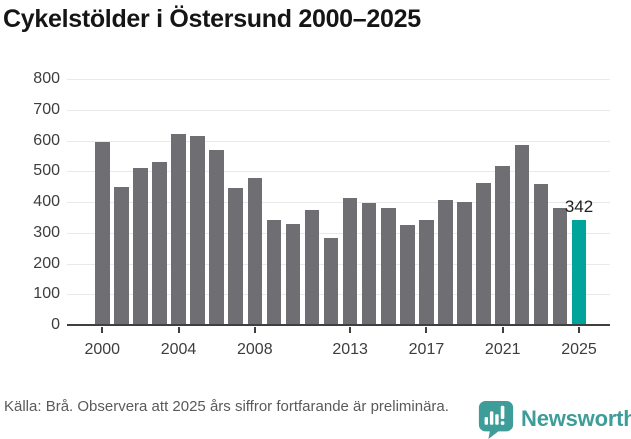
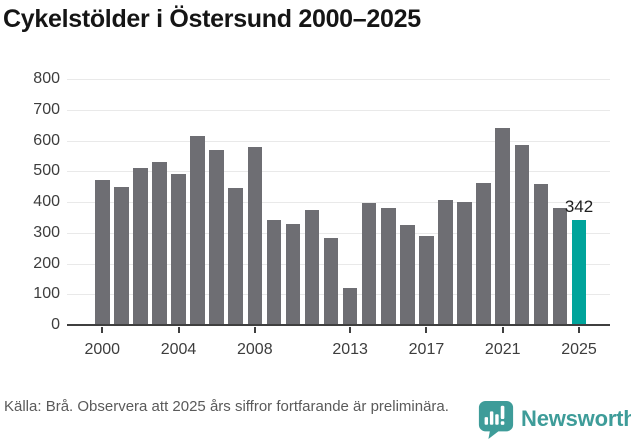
2000: 600 -> 470
2004: 620 -> 490
2008: 480 -> 580
2013: 410 -> 120
2017: 340 -> 290
2021: 520 -> 640
